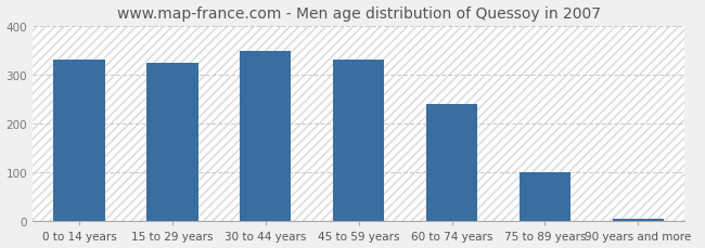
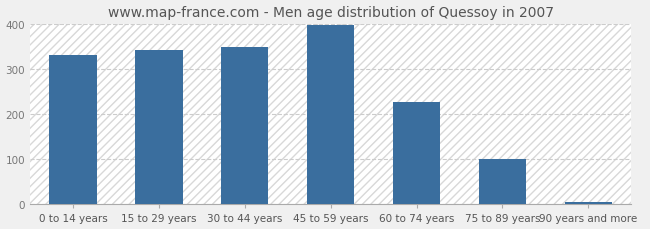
15 to 29 years: 325 -> 342
45 to 59 years: 330 -> 397
60 to 74 years: 240 -> 227
